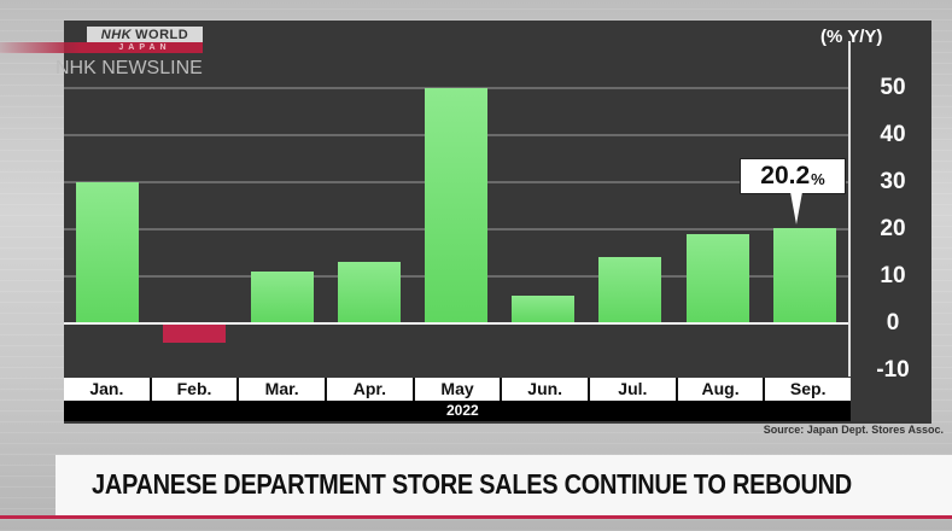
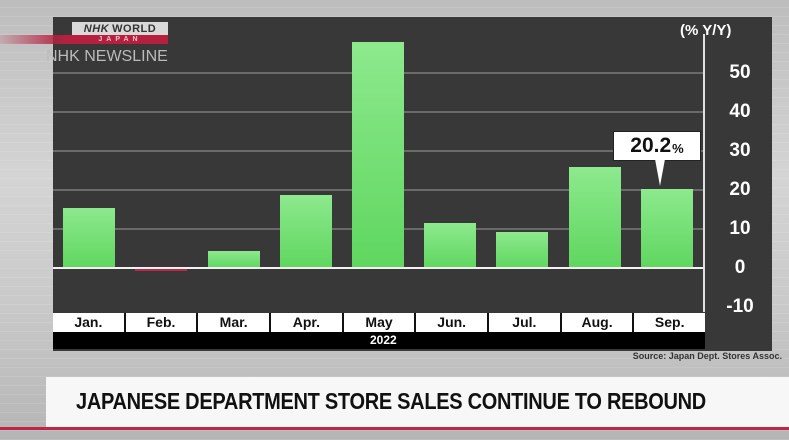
Jan.: 30 -> 15
Feb.: -4 -> -1
Mar.: 11 -> 4
Apr.: 13 -> 19
May: 50 -> 58
Jun.: 6 -> 12
Jul.: 14 -> 9
Aug.: 19 -> 26
